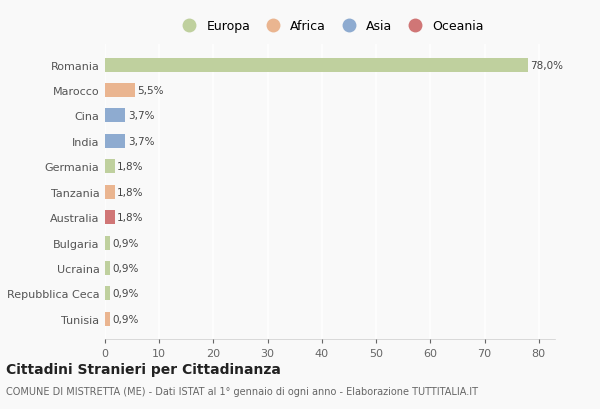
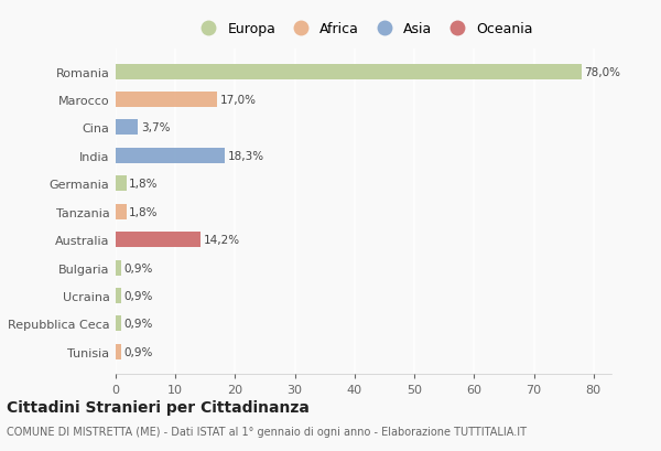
Marocco: 5,5% -> 17,0%
India: 3,7% -> 18,3%
Australia: 1,8% -> 14,2%
